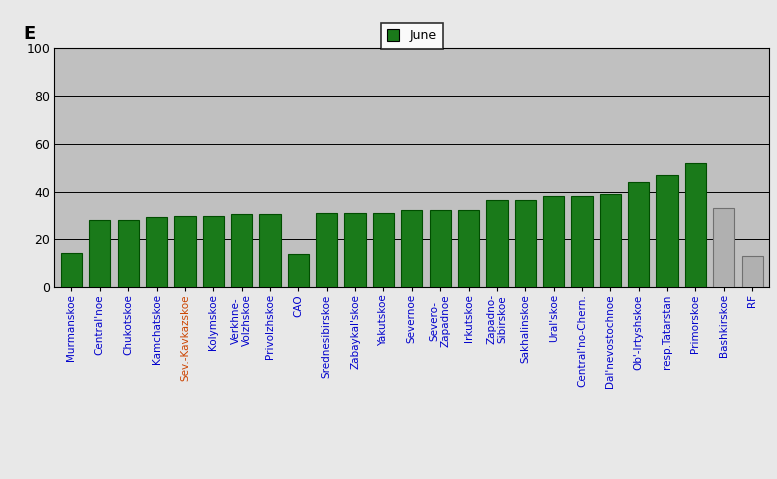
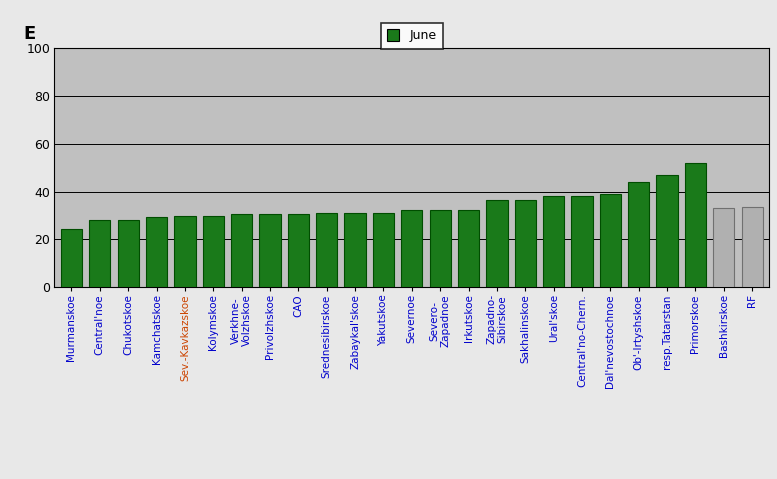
Murmanskoe: 14.5 -> 24.5
CAO: 14.0 -> 30.5
RF: 13.0 -> 33.5
